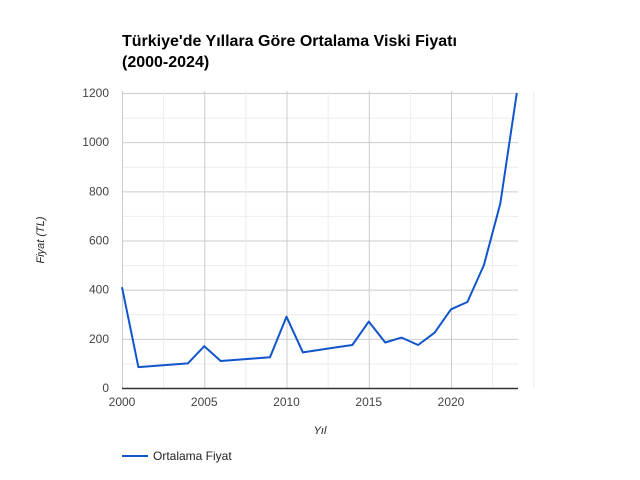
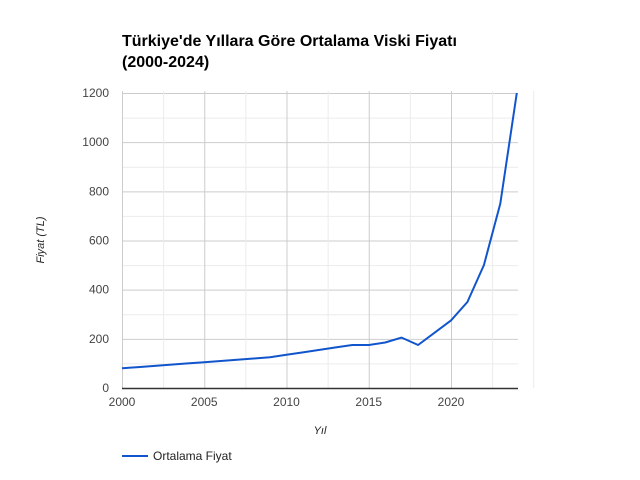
2000: 410 -> 80
2005: 170 -> 100
2010: 290 -> 140
2015: 270 -> 180
2020: 320 -> 280
